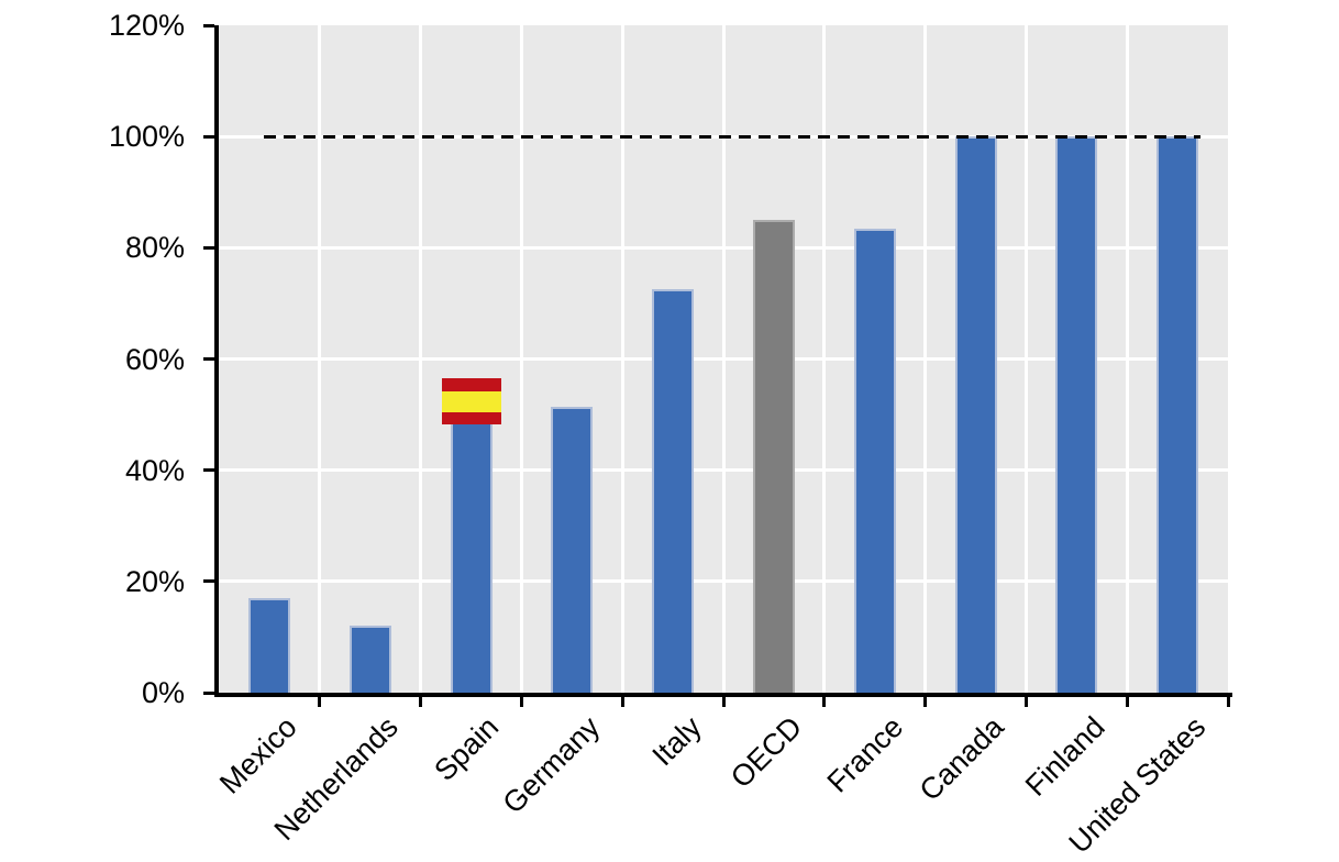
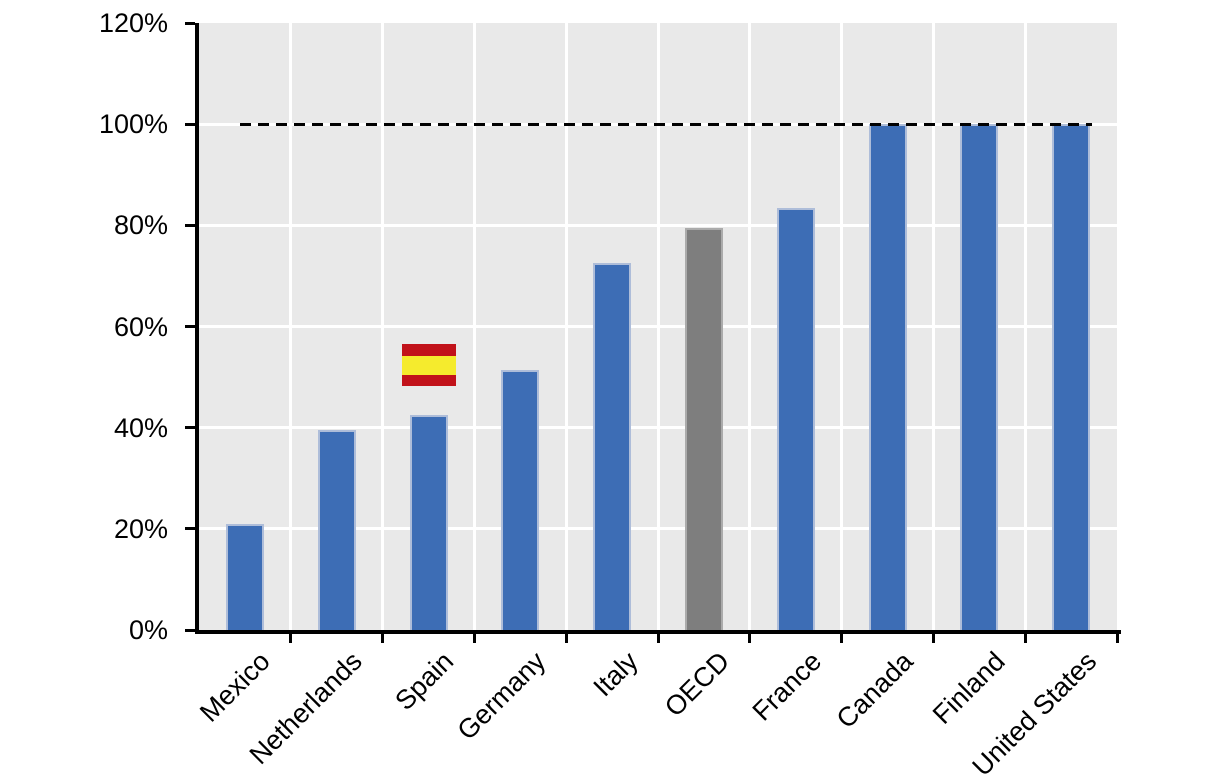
Mexico: 17% -> 21%
Netherlands: 12% -> 40%
Spain: 49% -> 42%
OECD: 85% -> 80%
